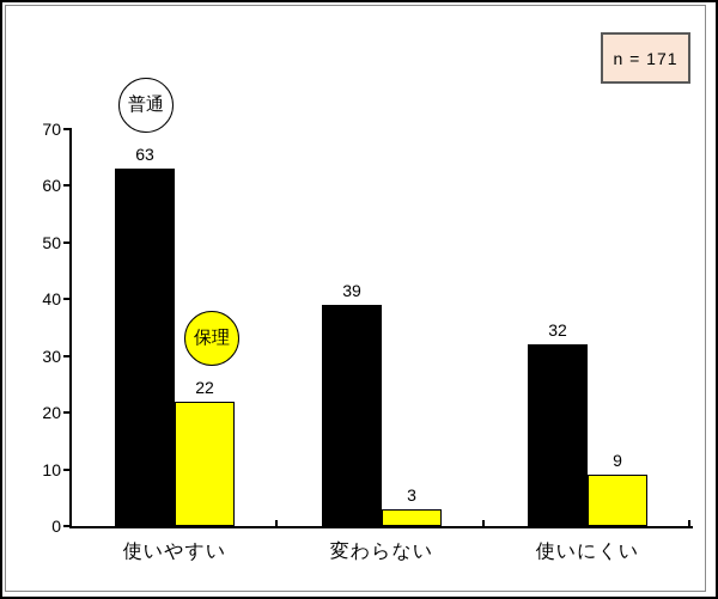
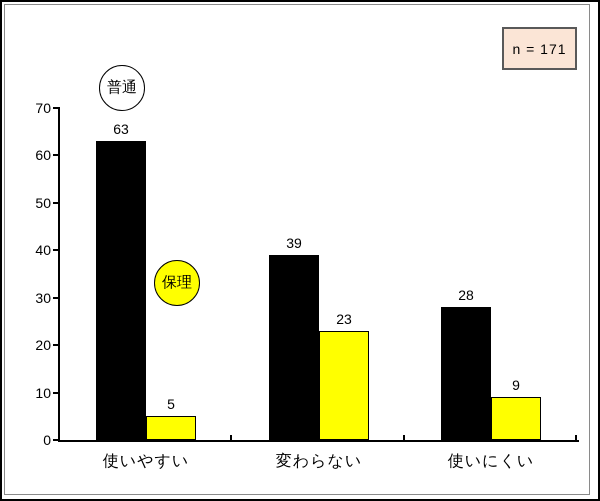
保理/使いやすい: 22 -> 5
保理/変わらない: 3 -> 23
普通/使いにくい: 32 -> 28
